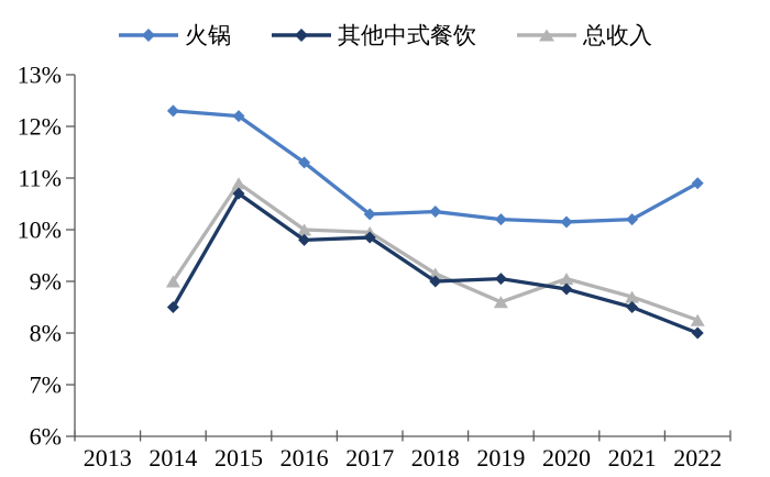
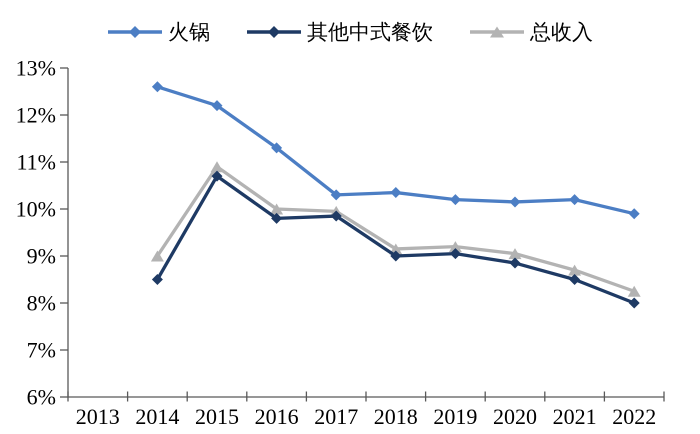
火锅/2014: 12.3% -> 12.6%
总收入/2019: 8.6% -> 9.2%
火锅/2022: 10.9% -> 9.9%
